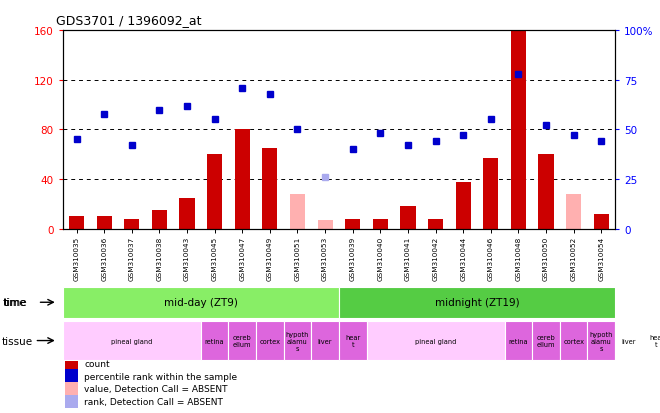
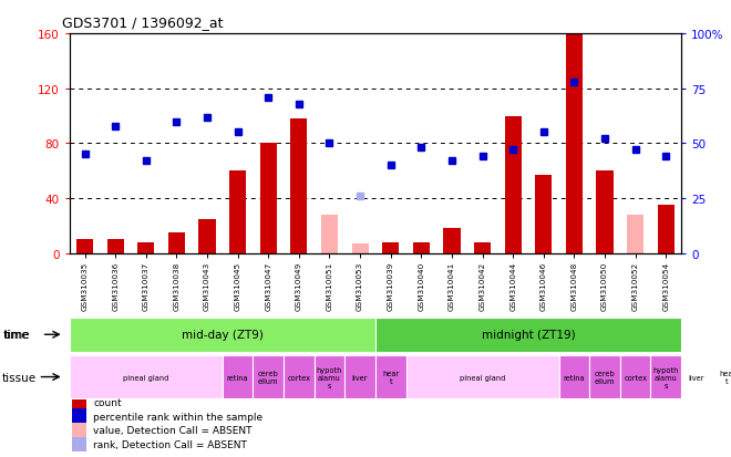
GSM310049: 65 -> 98
GSM310044: 38 -> 100
GSM310054: 12 -> 35
